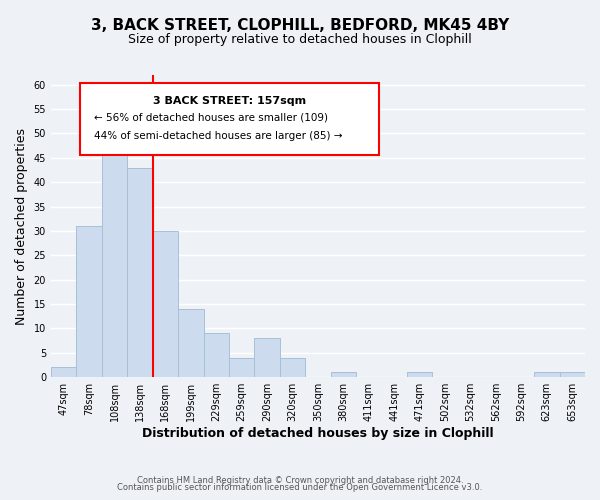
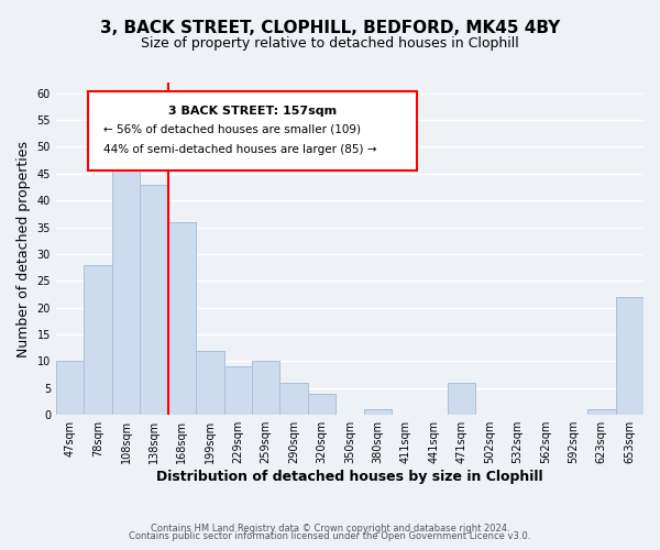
47sqm: 2 -> 10
78sqm: 31 -> 28
168sqm: 30 -> 36
199sqm: 14 -> 12
259sqm: 4 -> 10
290sqm: 8 -> 6
471sqm: 1 -> 6
653sqm: 1 -> 22
